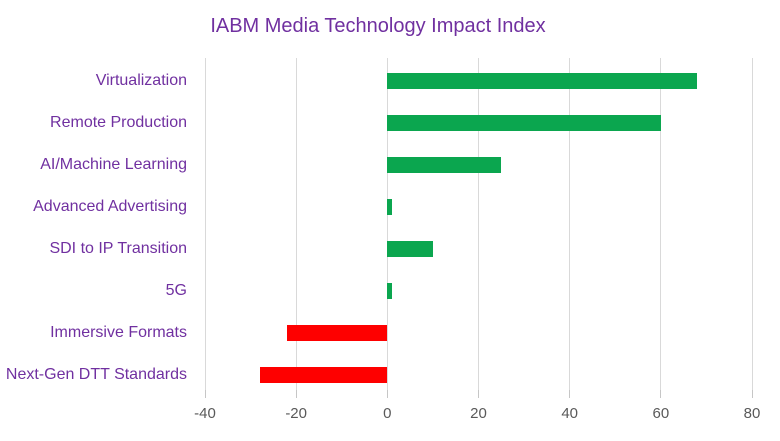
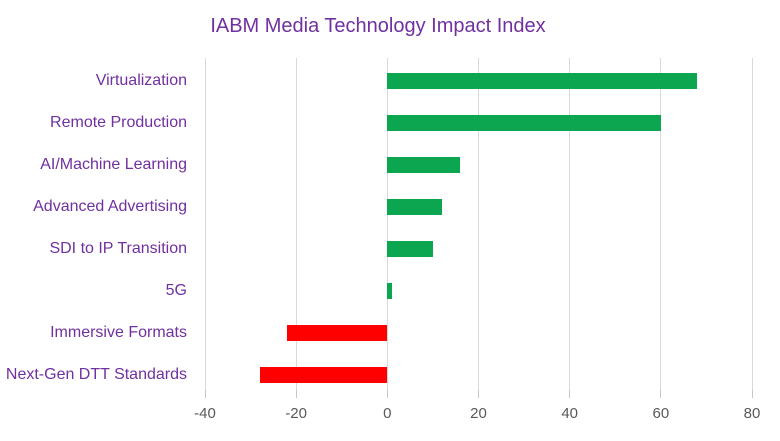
AI/Machine Learning: 25 -> 16
Advanced Advertising: 1 -> 12
